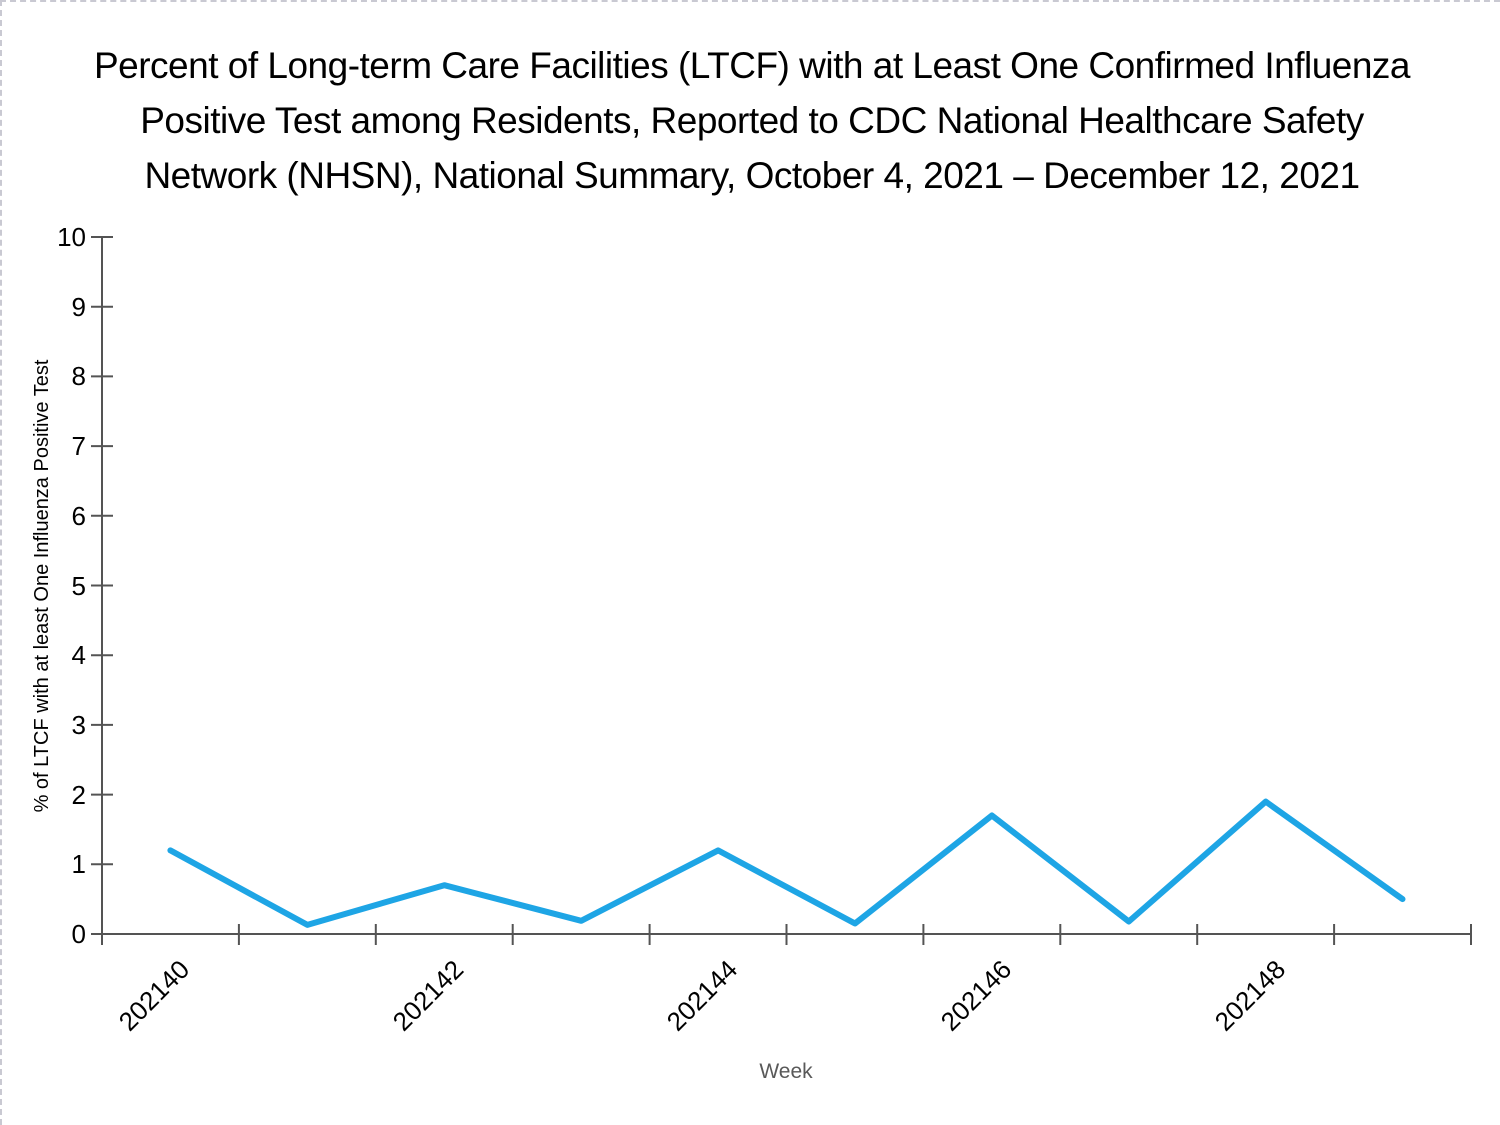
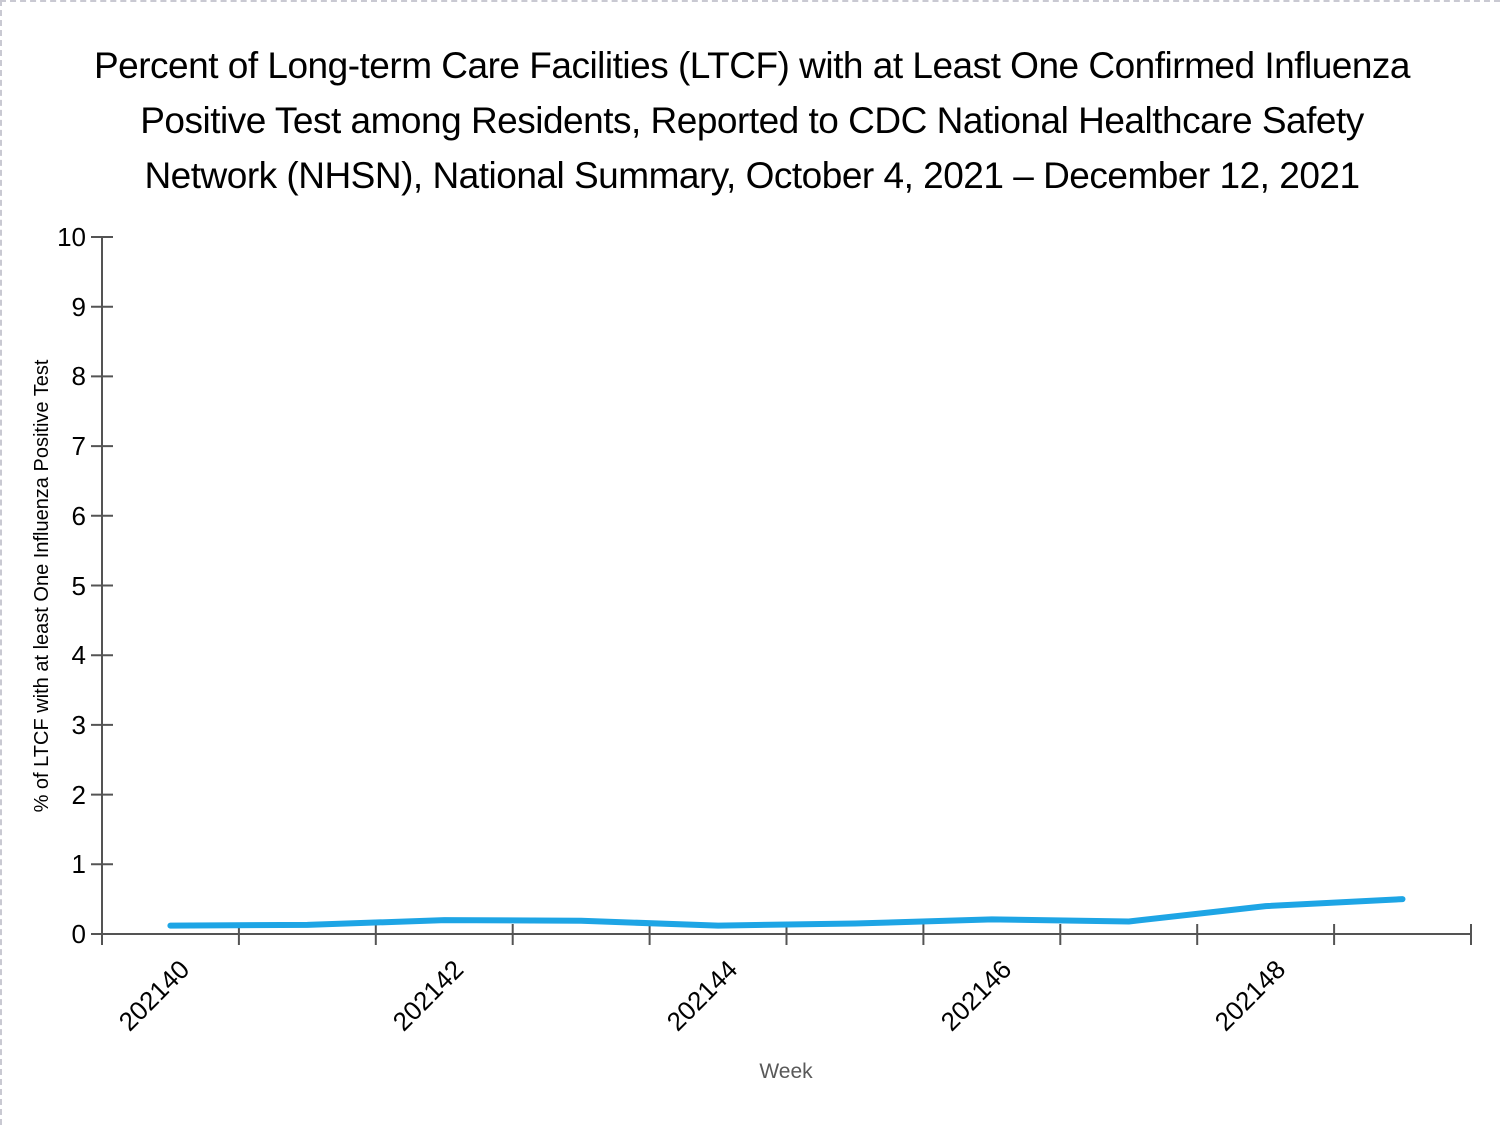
202140: 1.2 -> 0.1
202142: 0.7 -> 0.2
202144: 1.2 -> 0.1
202146: 1.7 -> 0.2
202148: 1.9 -> 0.4
